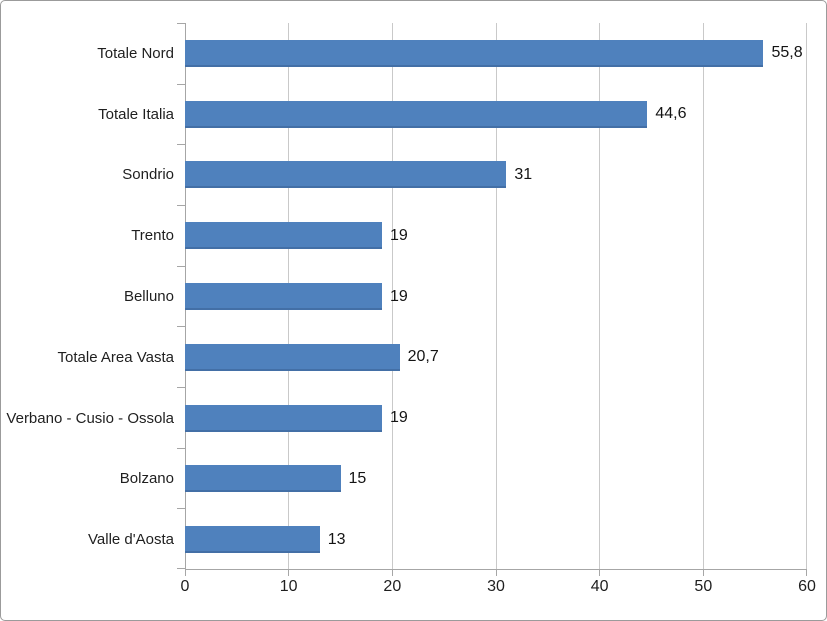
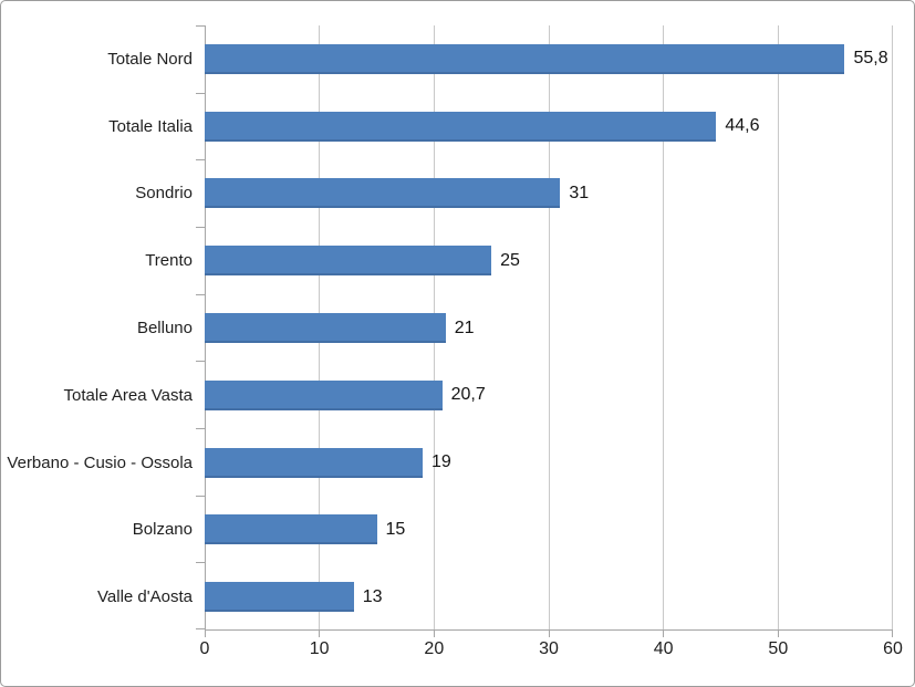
Trento: 19 -> 25
Belluno: 19 -> 21
